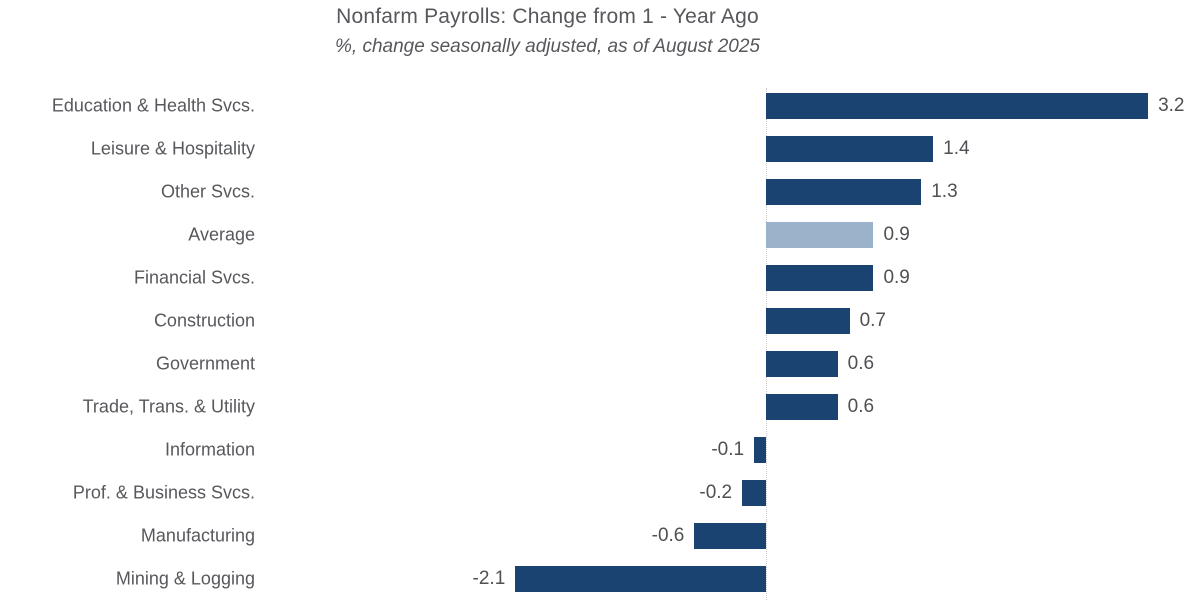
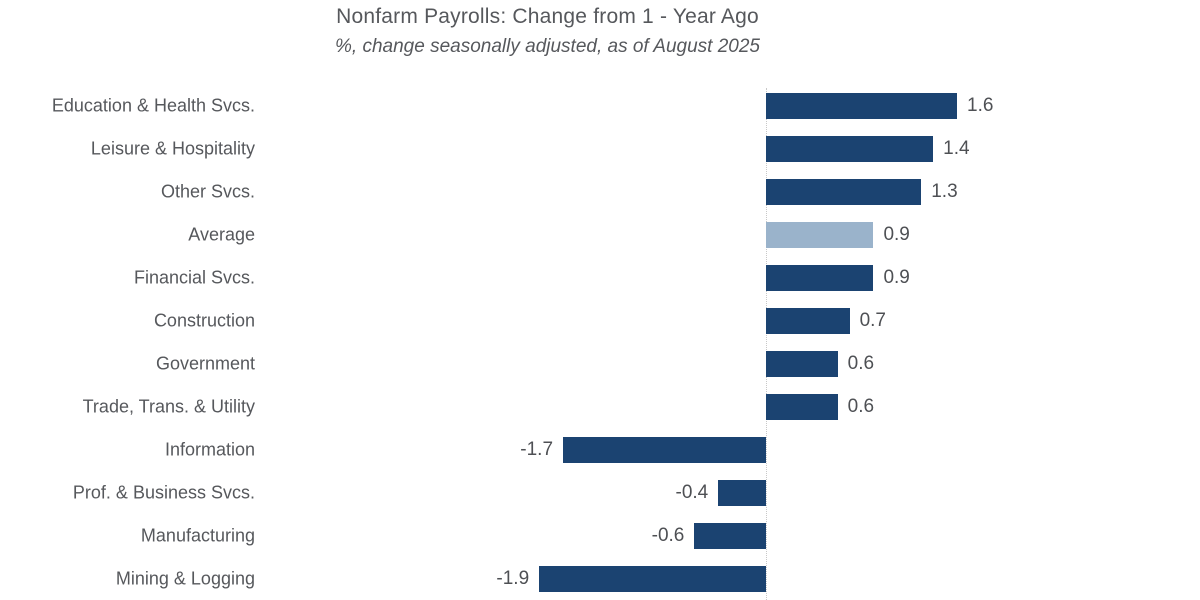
Education & Health Svcs.: 3.2 -> 1.6
Information: -0.1 -> -1.7
Prof. & Business Svcs.: -0.2 -> -0.4
Mining & Logging: -2.1 -> -1.9
